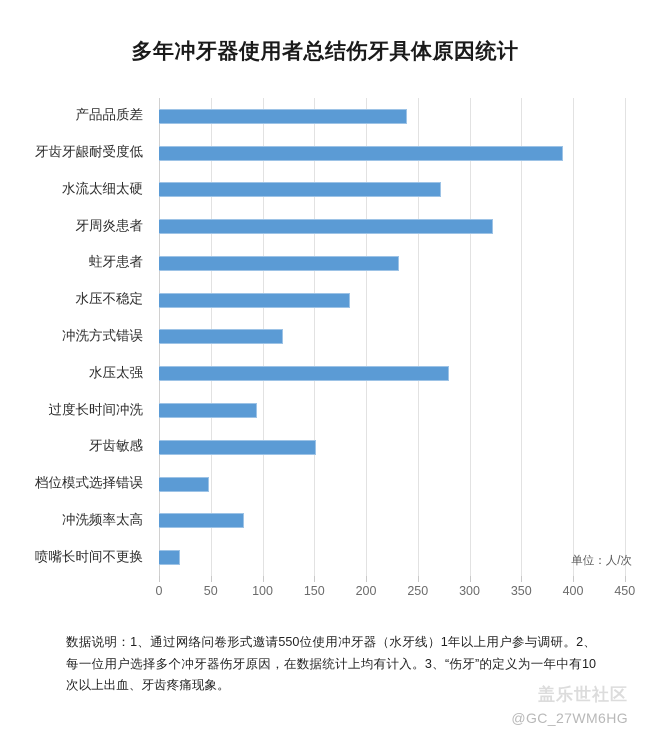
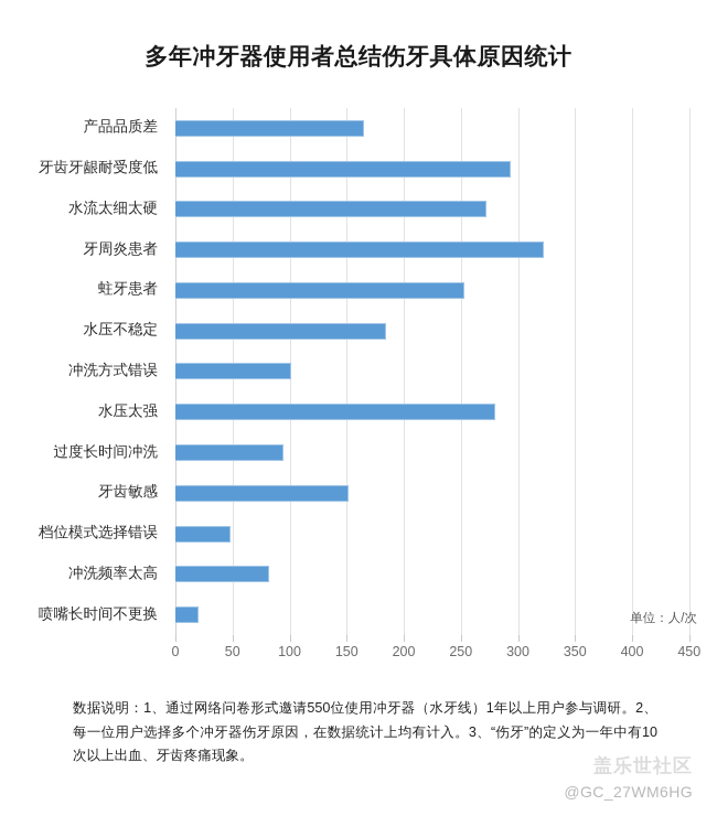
产品品质差: 240 -> 165
牙齿牙龈耐受度低: 390 -> 294
蛀牙患者: 232 -> 253
冲洗方式错误: 120 -> 101
